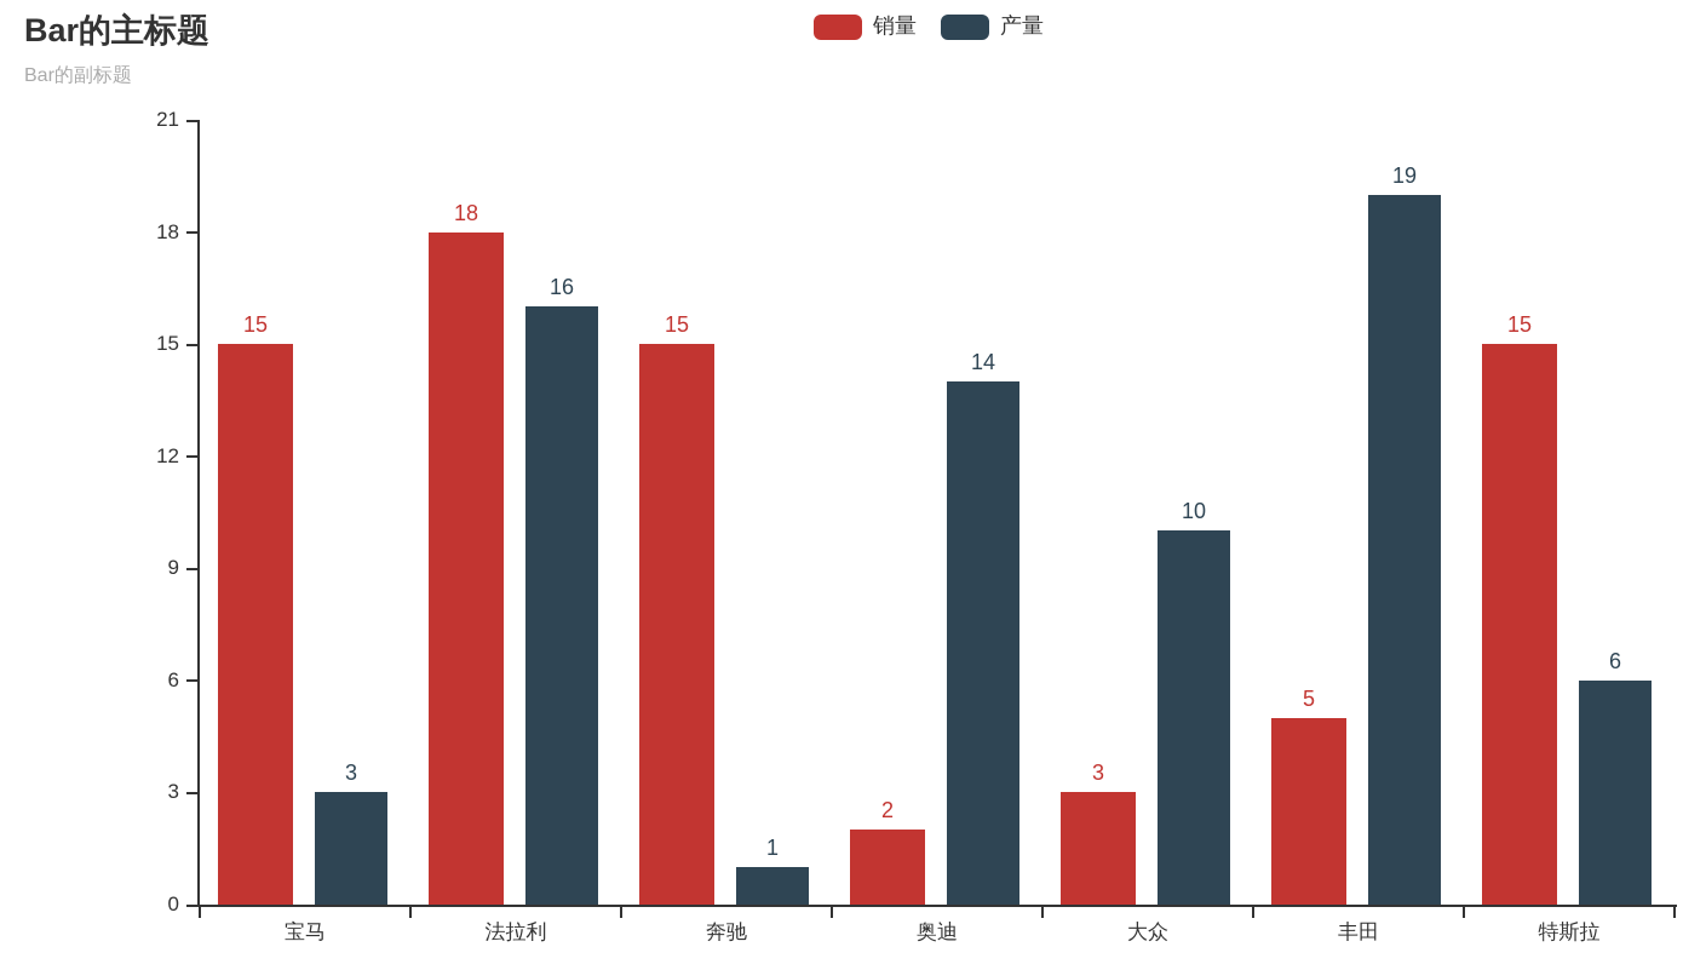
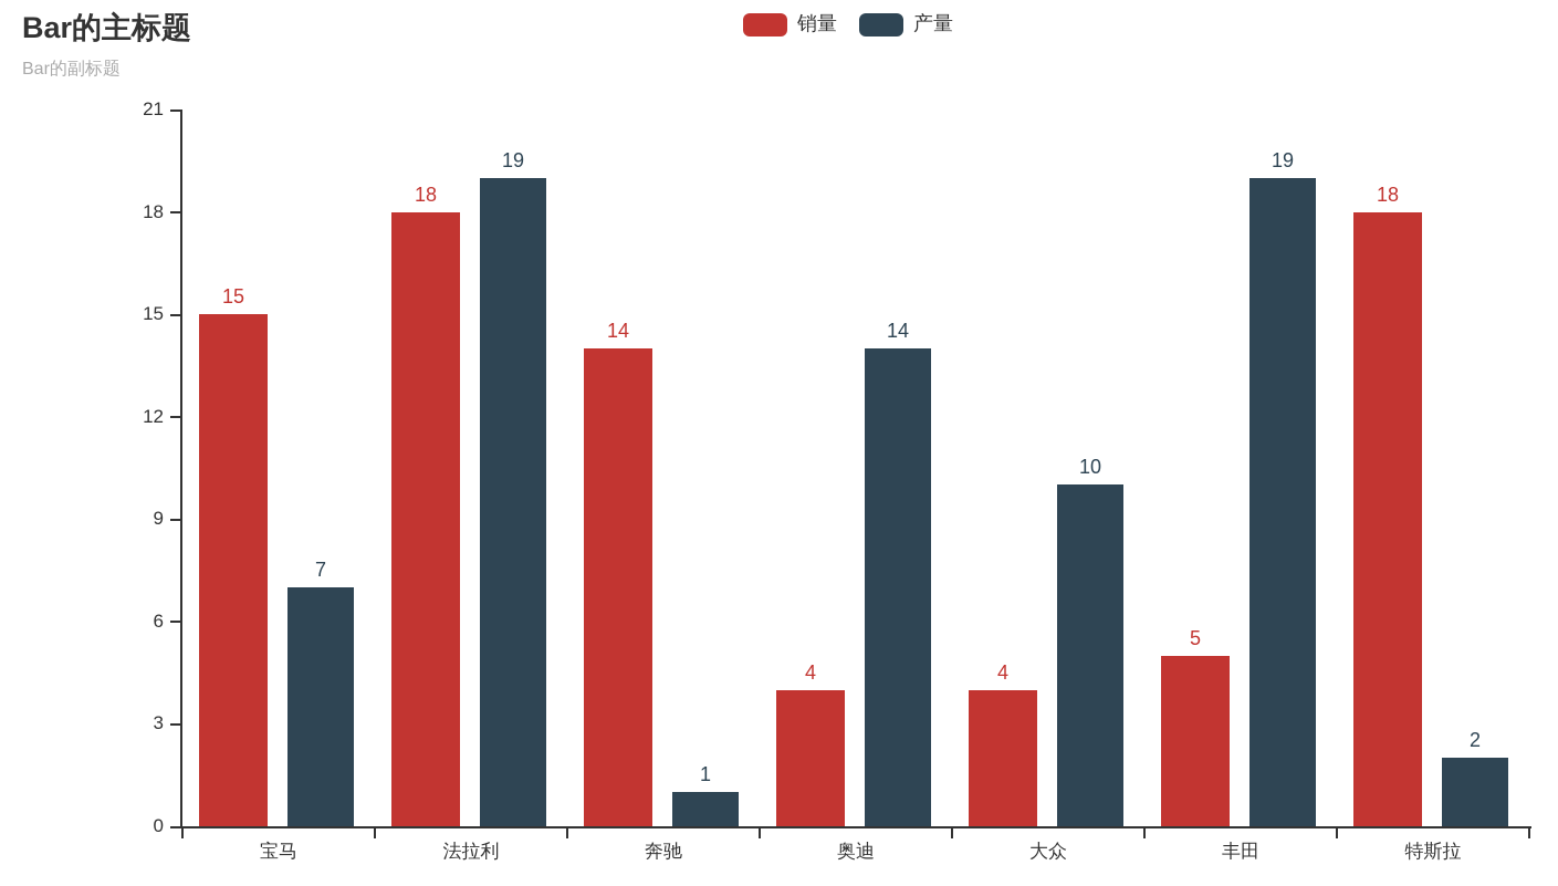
产量/宝马: 3 -> 7
产量/法拉利: 16 -> 19
销量/奔驰: 15 -> 14
销量/奥迪: 2 -> 4
销量/大众: 3 -> 4
销量/特斯拉: 15 -> 18
产量/特斯拉: 6 -> 2
